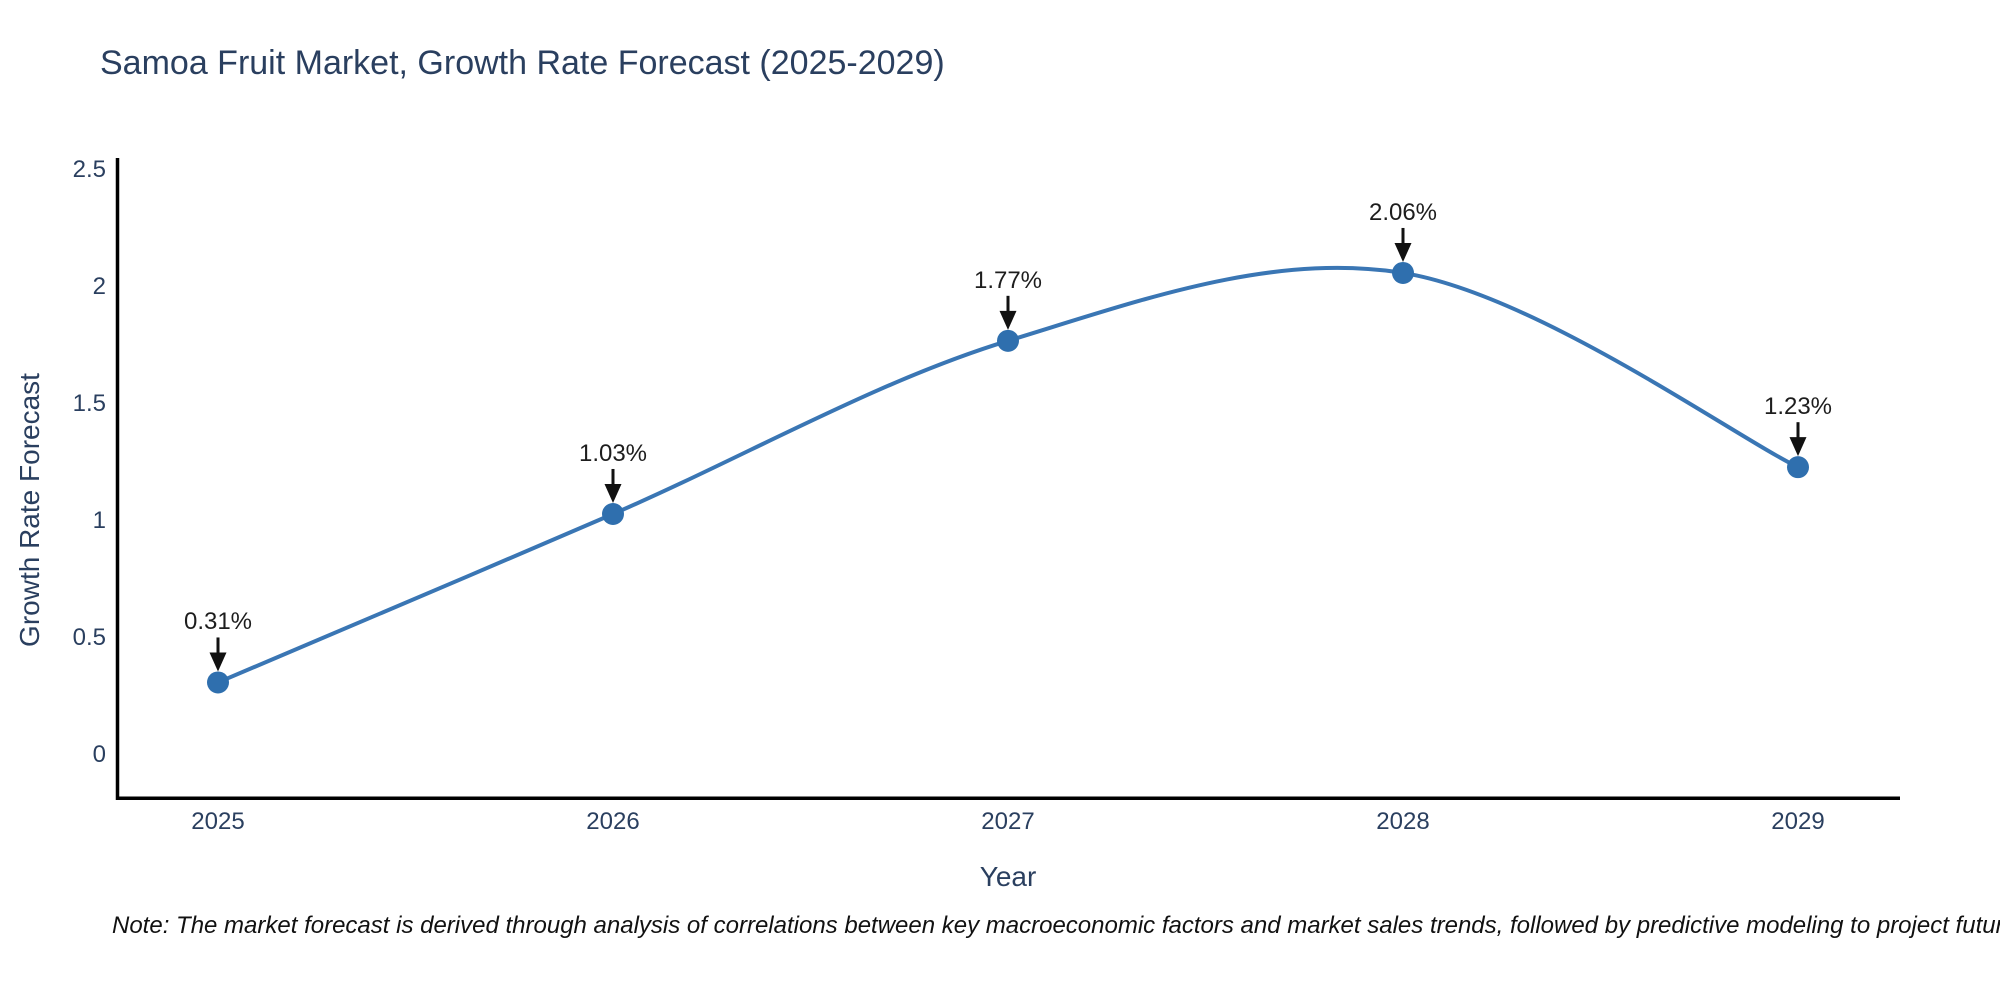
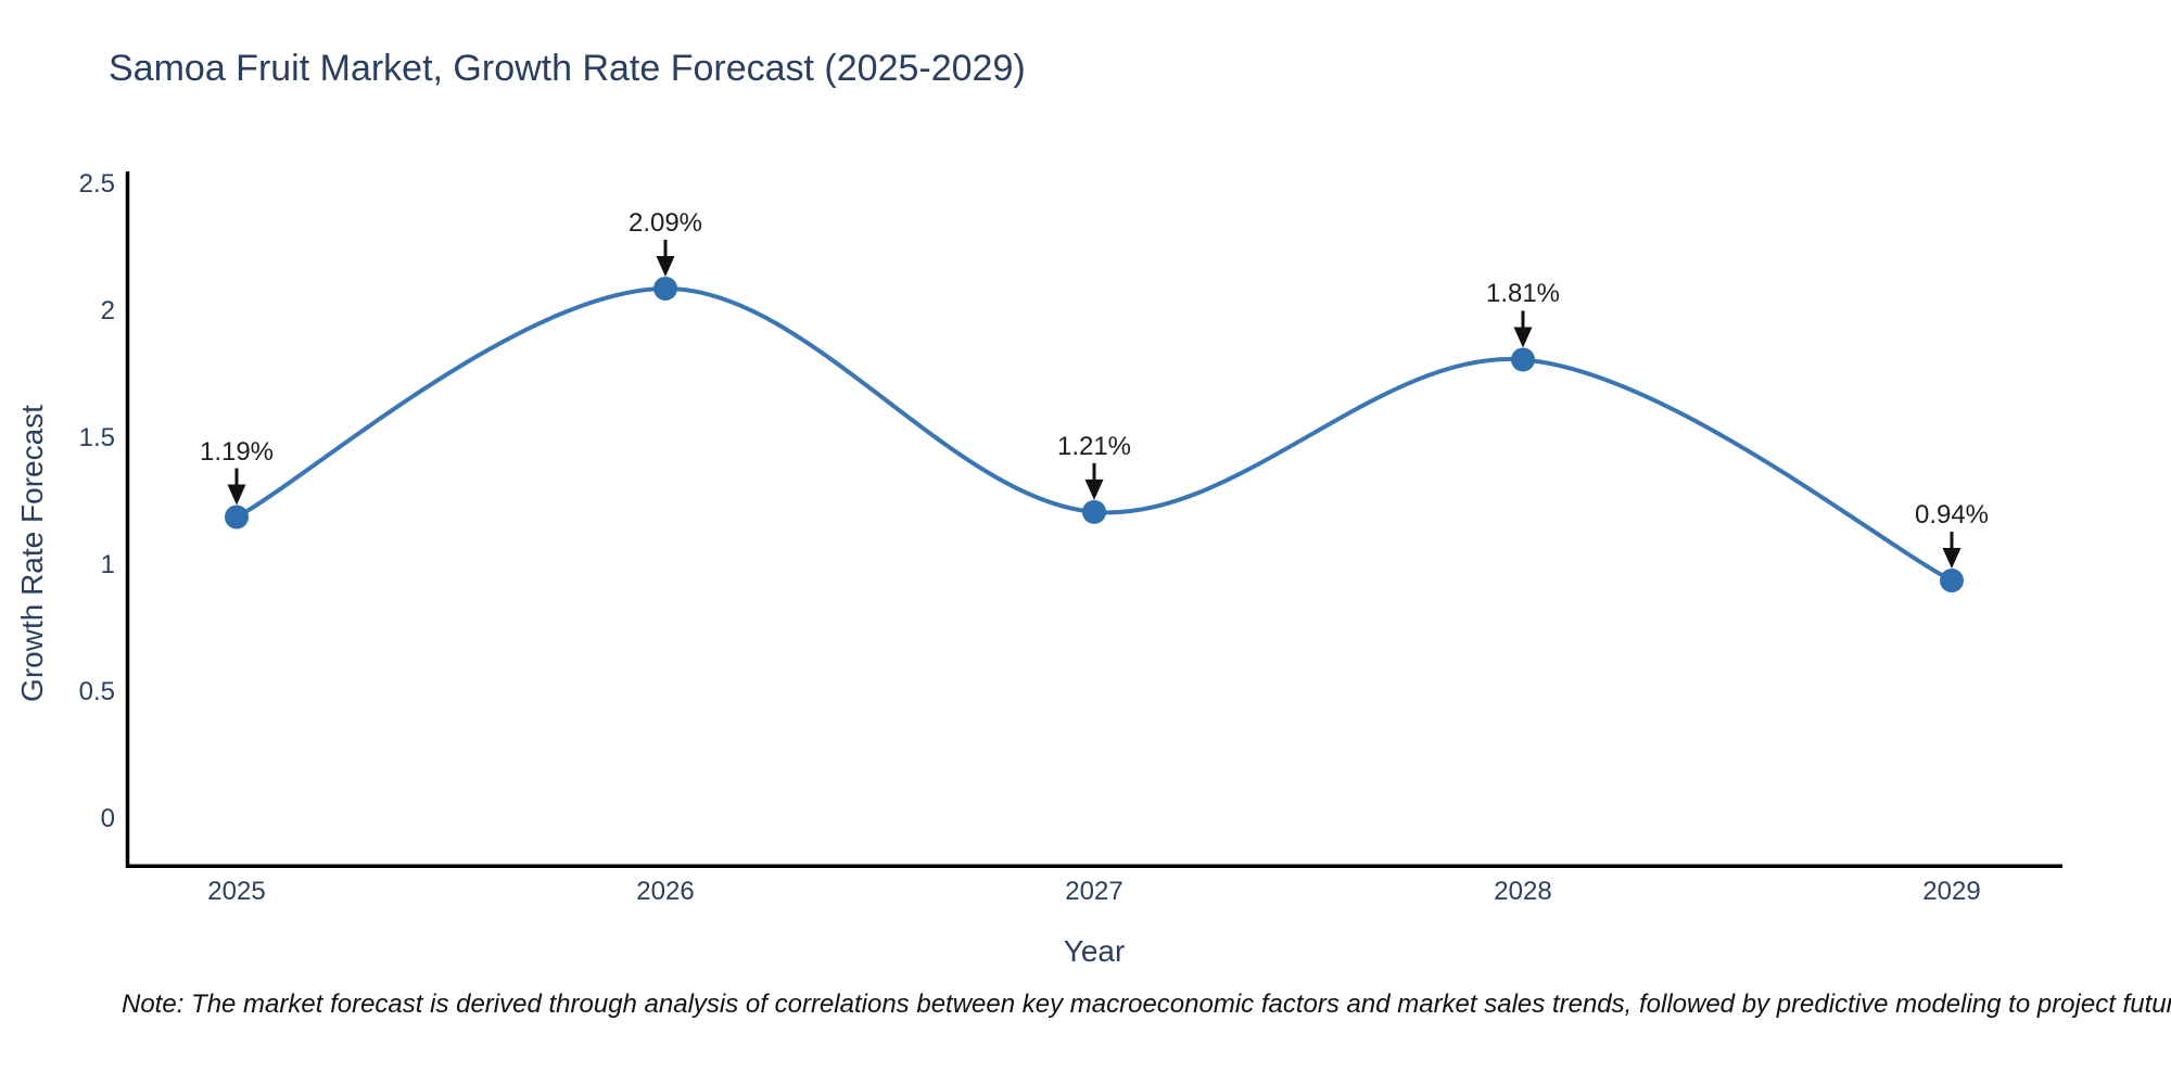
2025: 0.31% -> 1.19%
2026: 1.03% -> 2.09%
2027: 1.77% -> 1.21%
2028: 2.06% -> 1.81%
2029: 1.23% -> 0.94%
